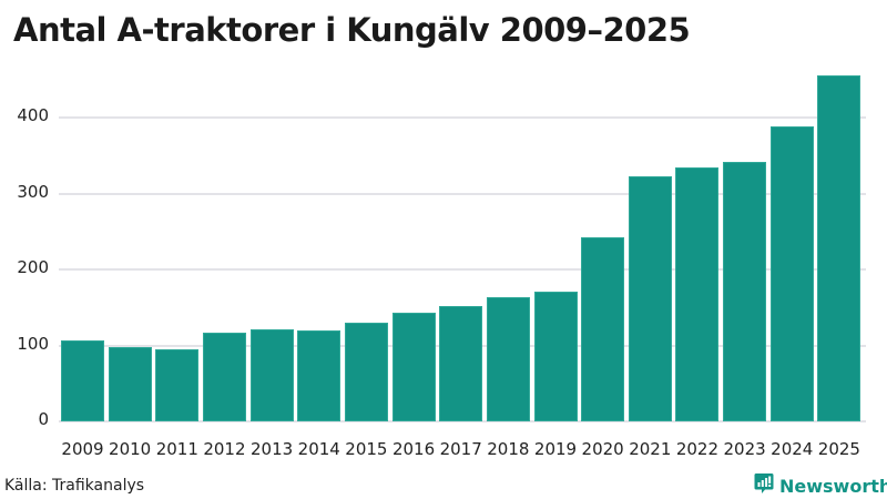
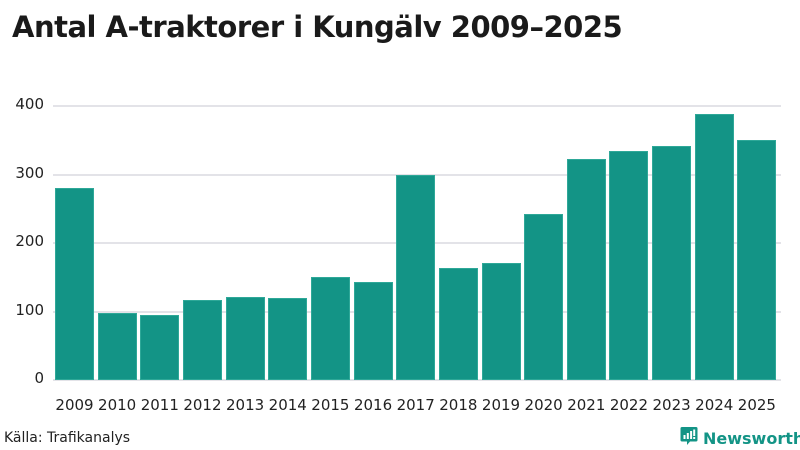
2009: 110 -> 280
2015: 130 -> 150
2017: 150 -> 300
2025: 460 -> 350
